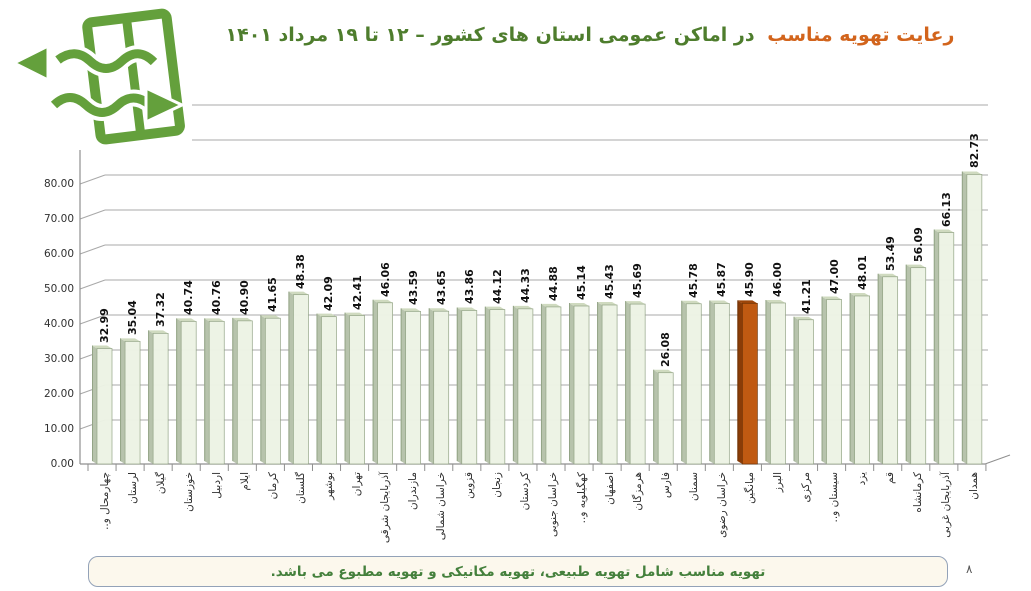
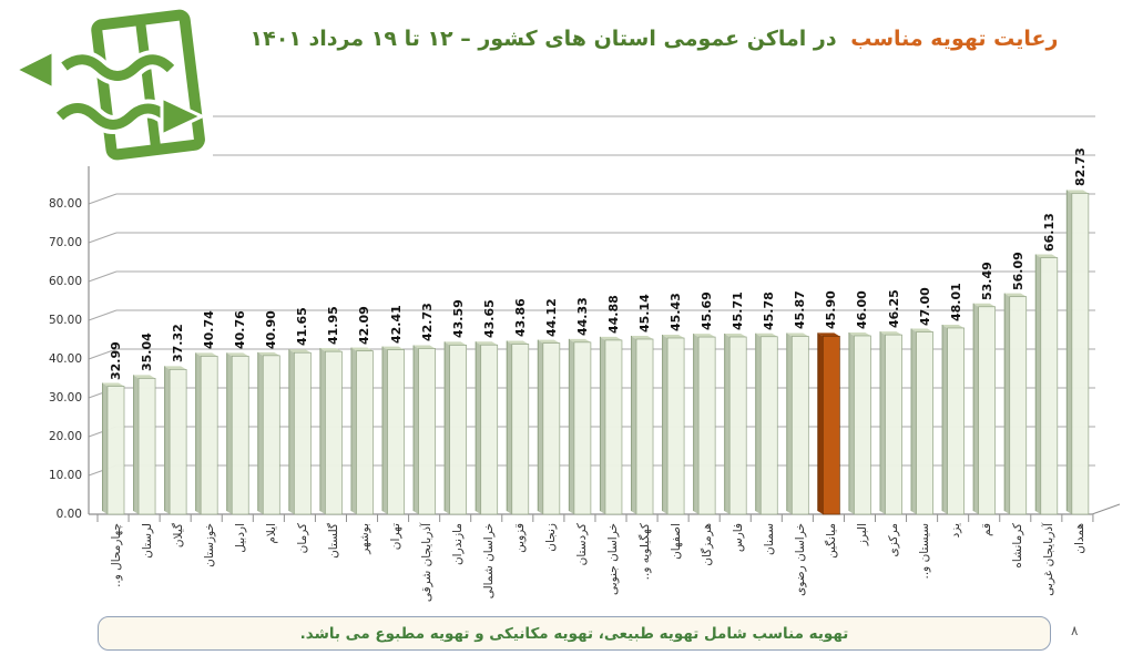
گلستان: 48.38 -> 41.95
آذربایجان شرقی: 46.06 -> 42.73
فارس: 26.08 -> 45.71
مرکزی: 41.21 -> 46.25
